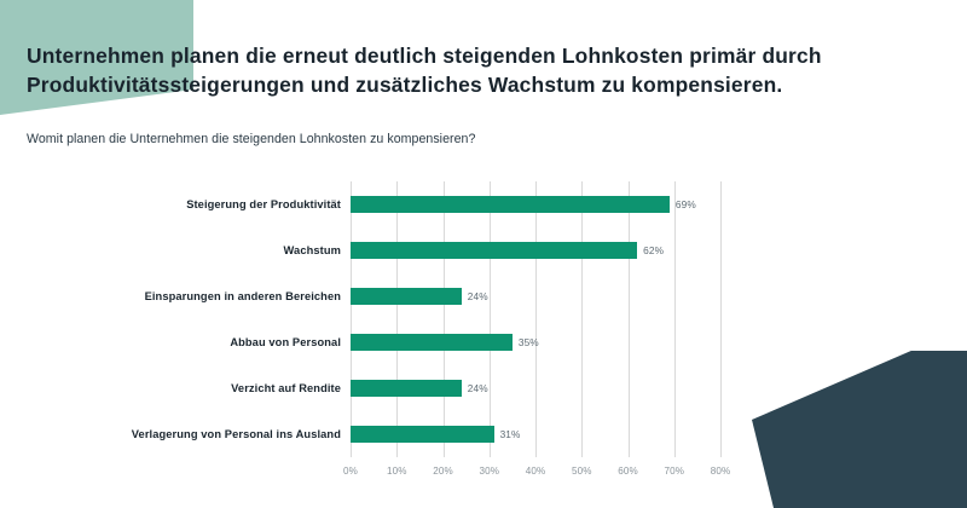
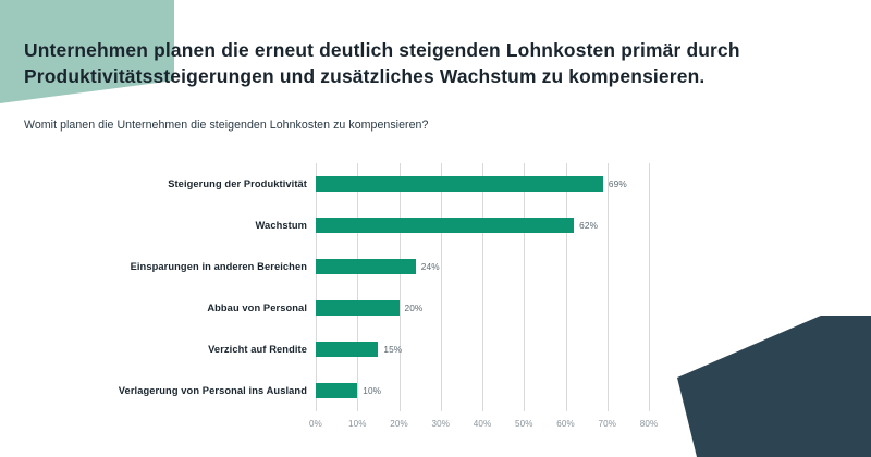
Abbau von Personal: 35% -> 20%
Verzicht auf Rendite: 24% -> 15%
Verlagerung von Personal ins Ausland: 31% -> 10%
